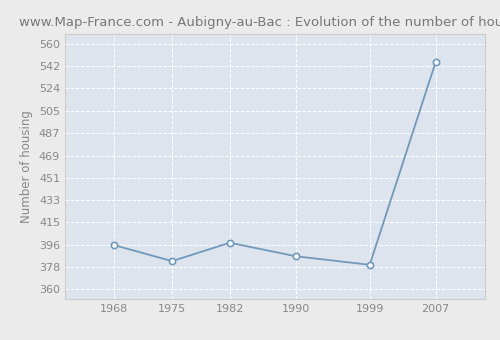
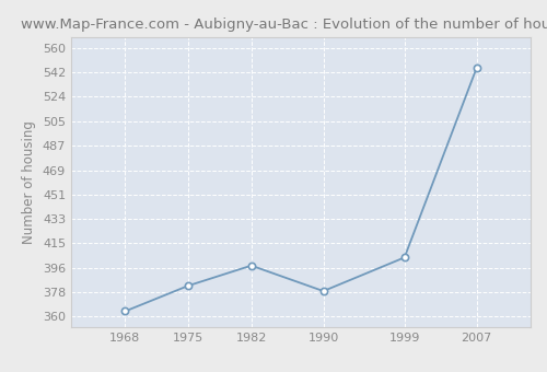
1968: 396 -> 364
1990: 387 -> 379
1999: 380 -> 404
